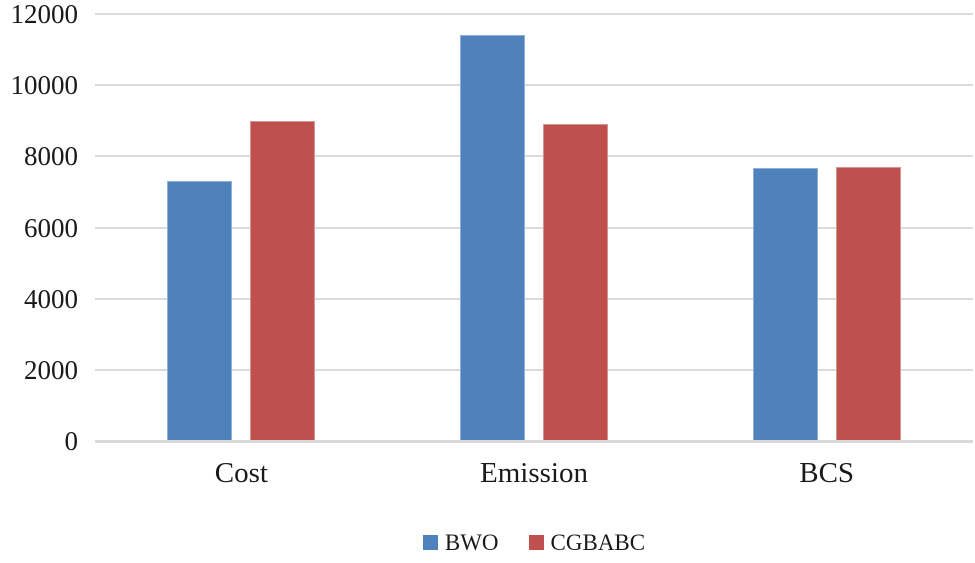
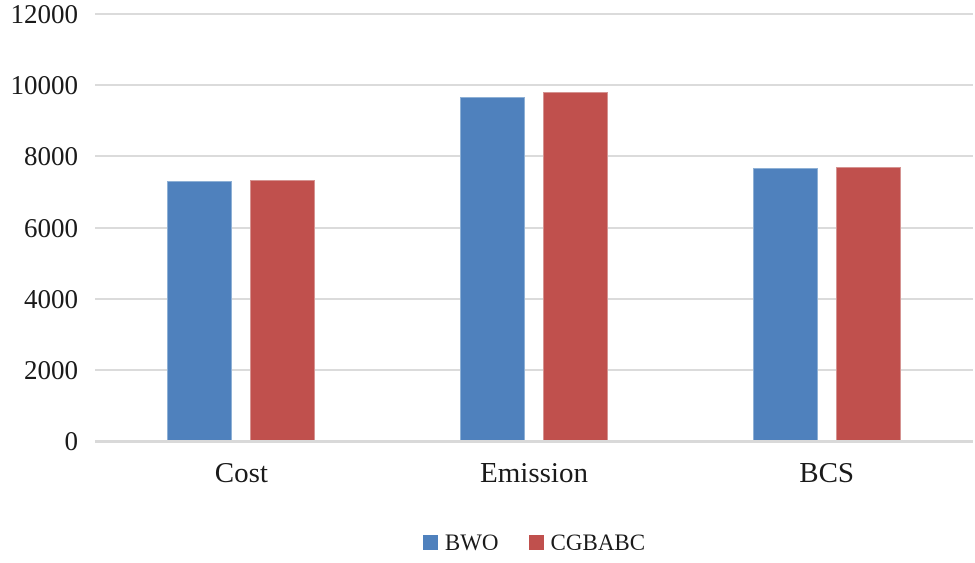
CGBABC/Cost: 9000 -> 7300
BWO/Emission: 11400 -> 9700
CGBABC/Emission: 8900 -> 9800
